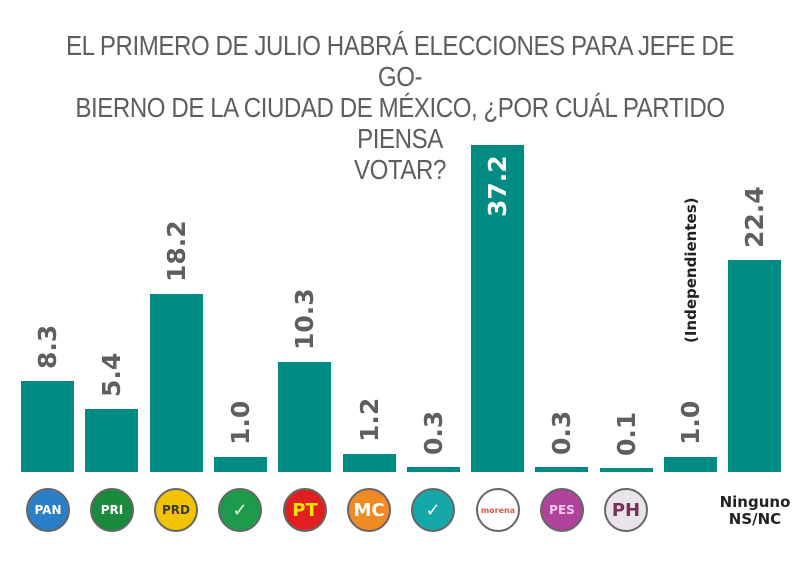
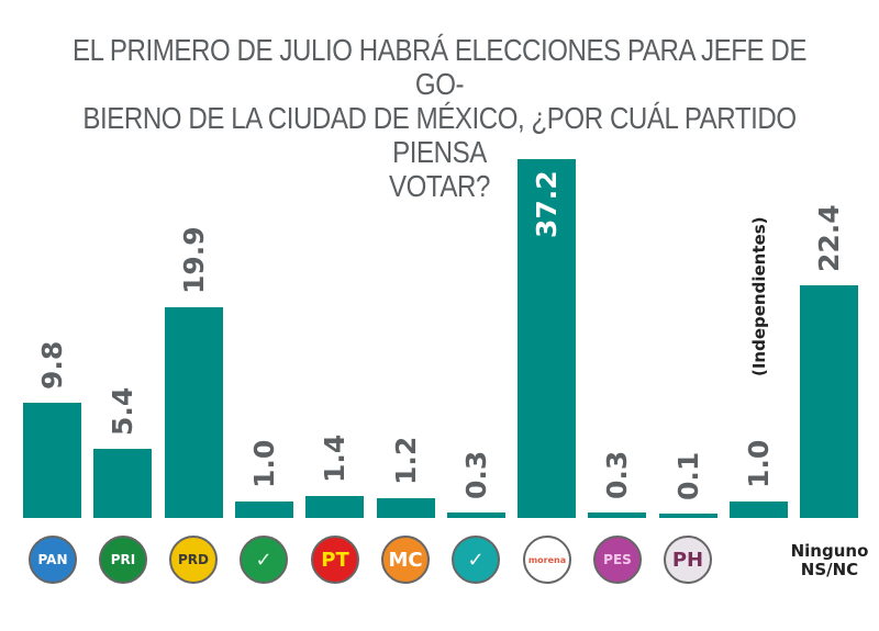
PAN: 8.3 -> 9.8
PRD: 18.2 -> 19.9
PT: 10.3 -> 1.4
